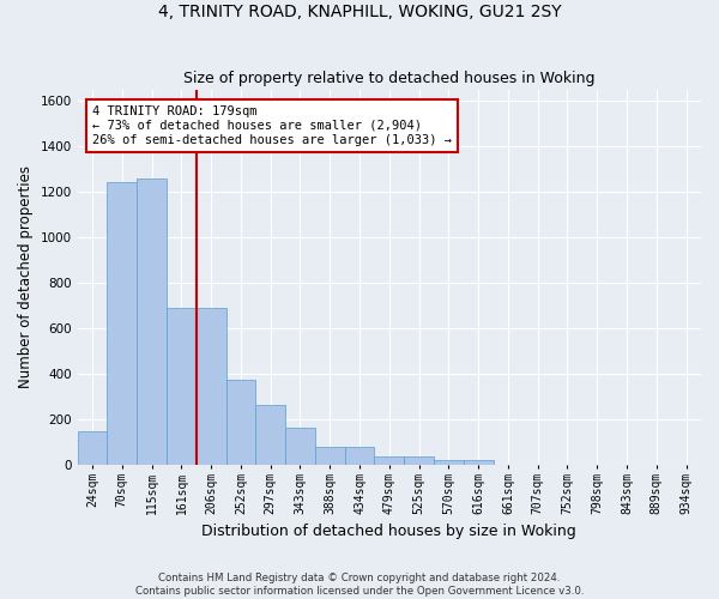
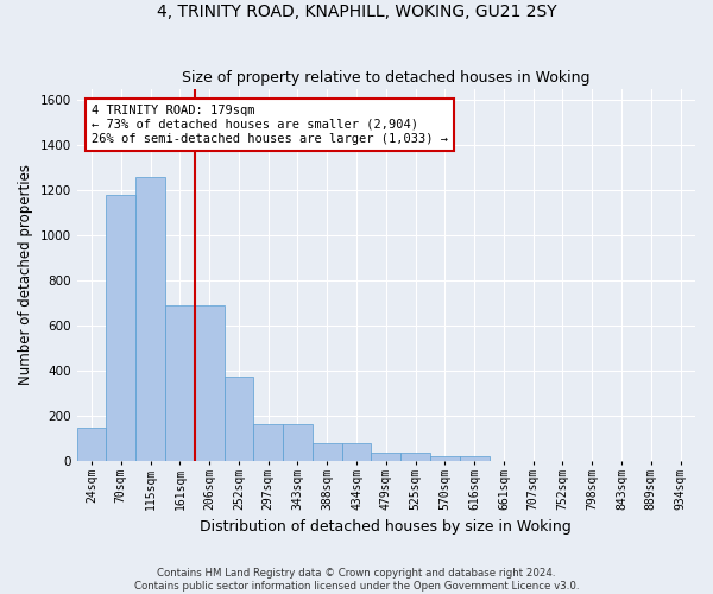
70sqm: 1240 -> 1180
297sqm: 260 -> 160
